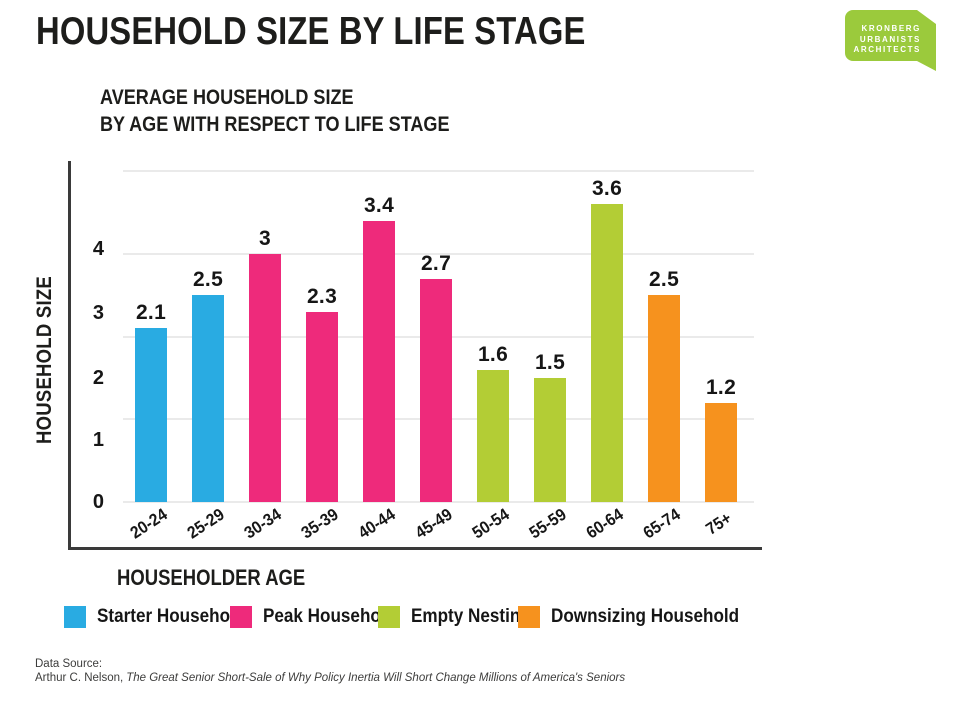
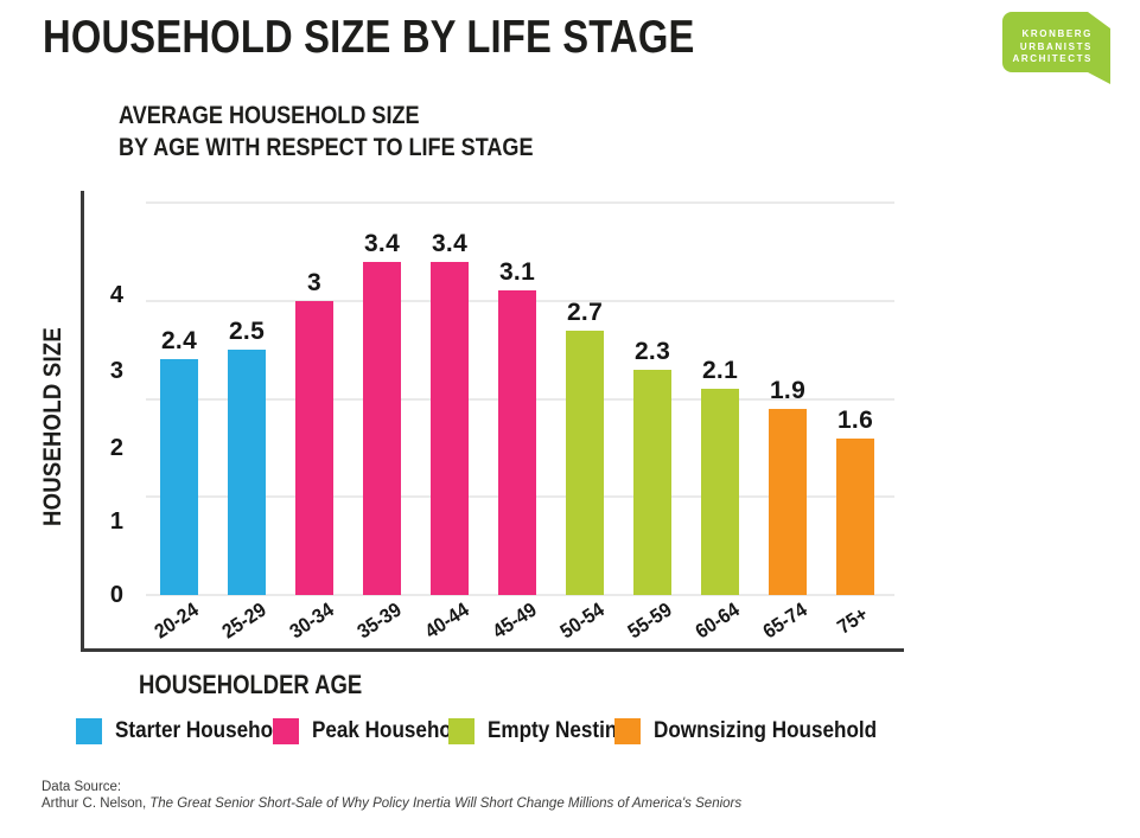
20-24: 2.1 -> 2.4
35-39: 2.3 -> 3.4
45-49: 2.7 -> 3.1
50-54: 1.6 -> 2.7
55-59: 1.5 -> 2.3
60-64: 3.6 -> 2.1
65-74: 2.5 -> 1.9
75+: 1.2 -> 1.6
